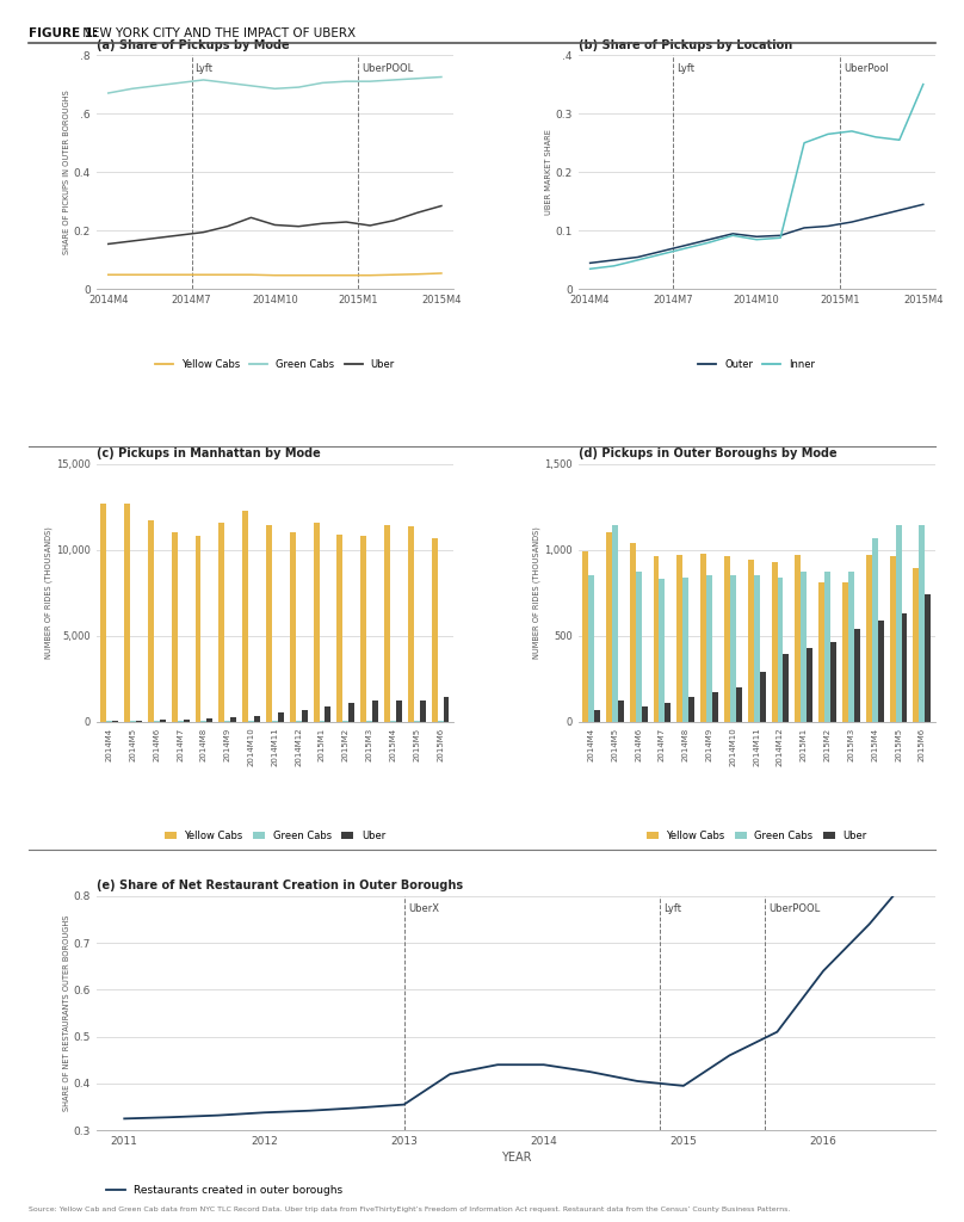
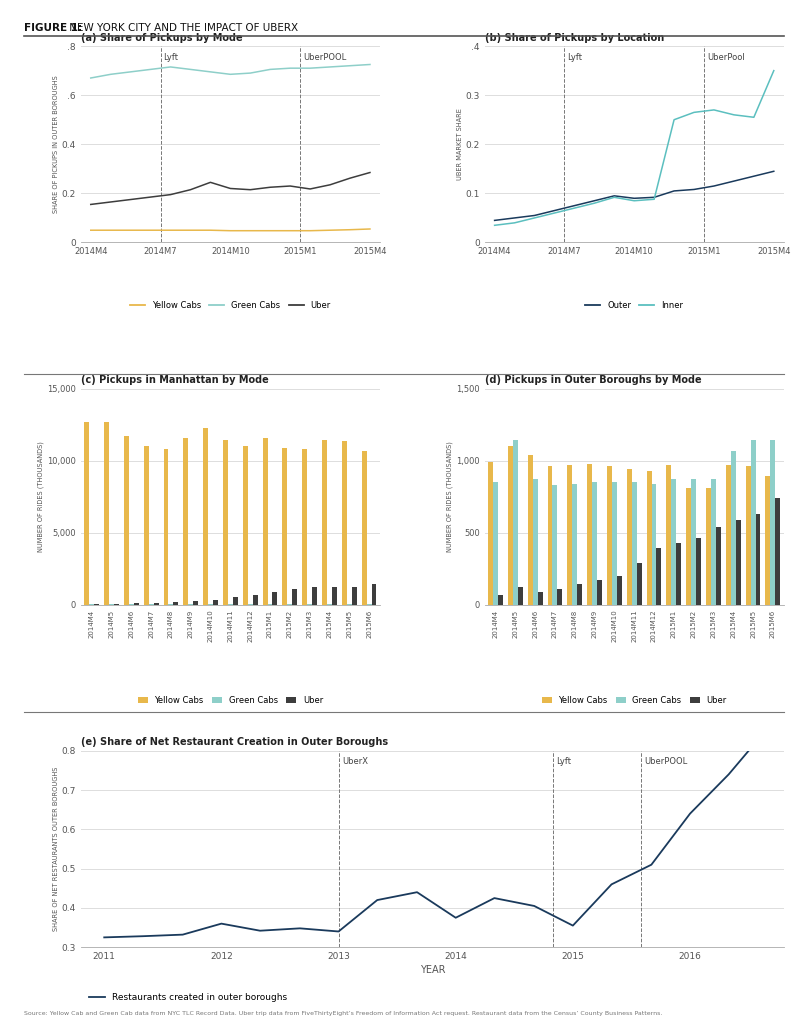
(e) Share of Net Restaurant Creation in Outer Boroughs/2012: 0.338 -> 0.360
(e) Share of Net Restaurant Creation in Outer Boroughs/2013: 0.355 -> 0.340
(e) Share of Net Restaurant Creation in Outer Boroughs/2014: 0.440 -> 0.375
(e) Share of Net Restaurant Creation in Outer Boroughs/2015: 0.395 -> 0.355
